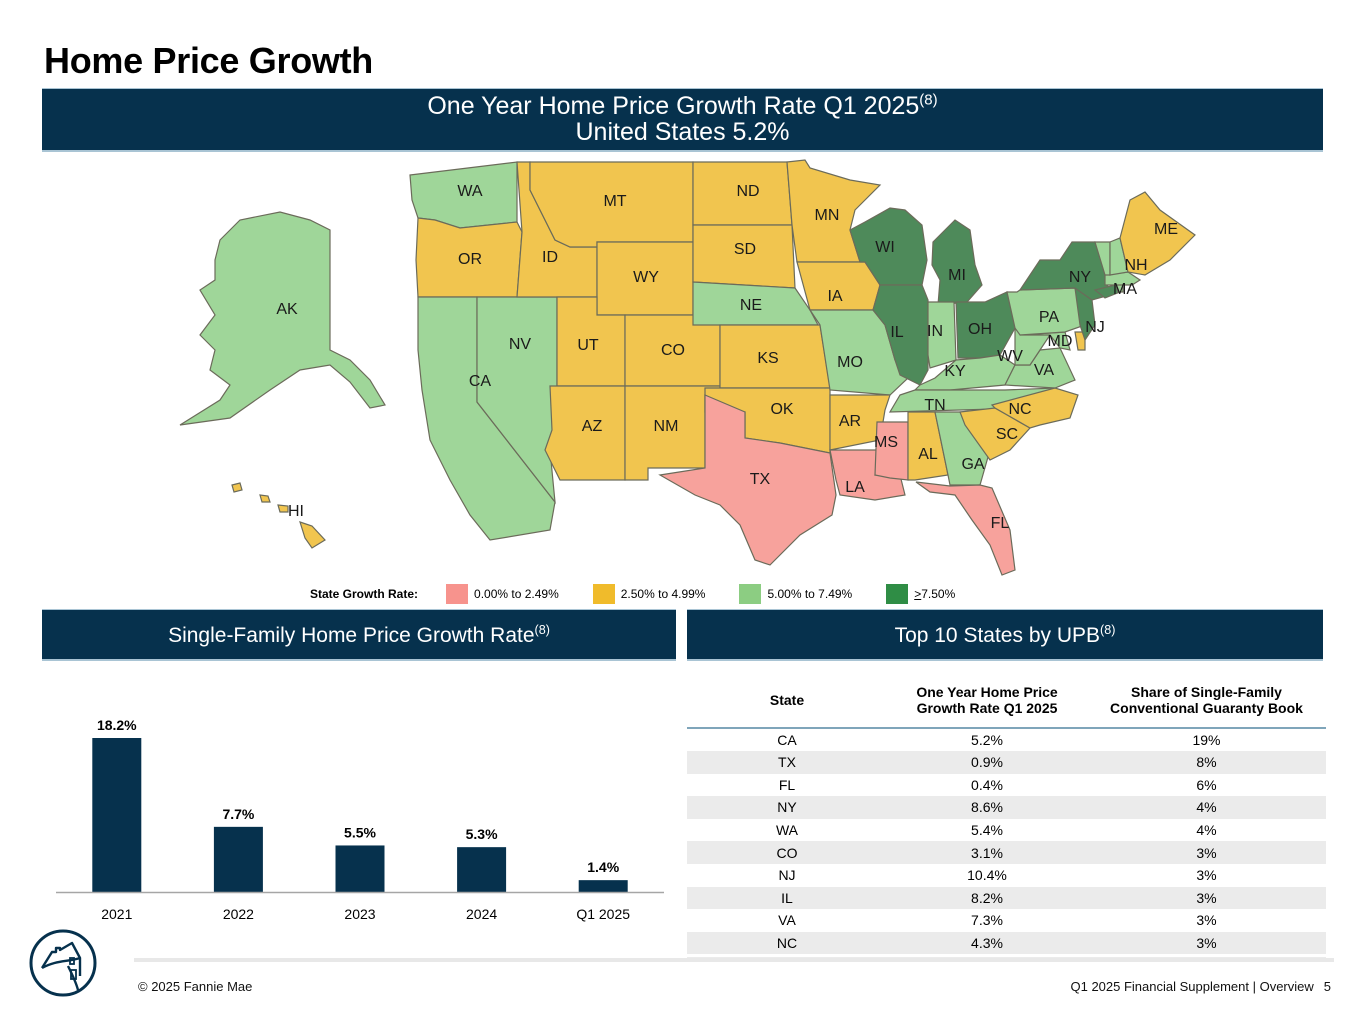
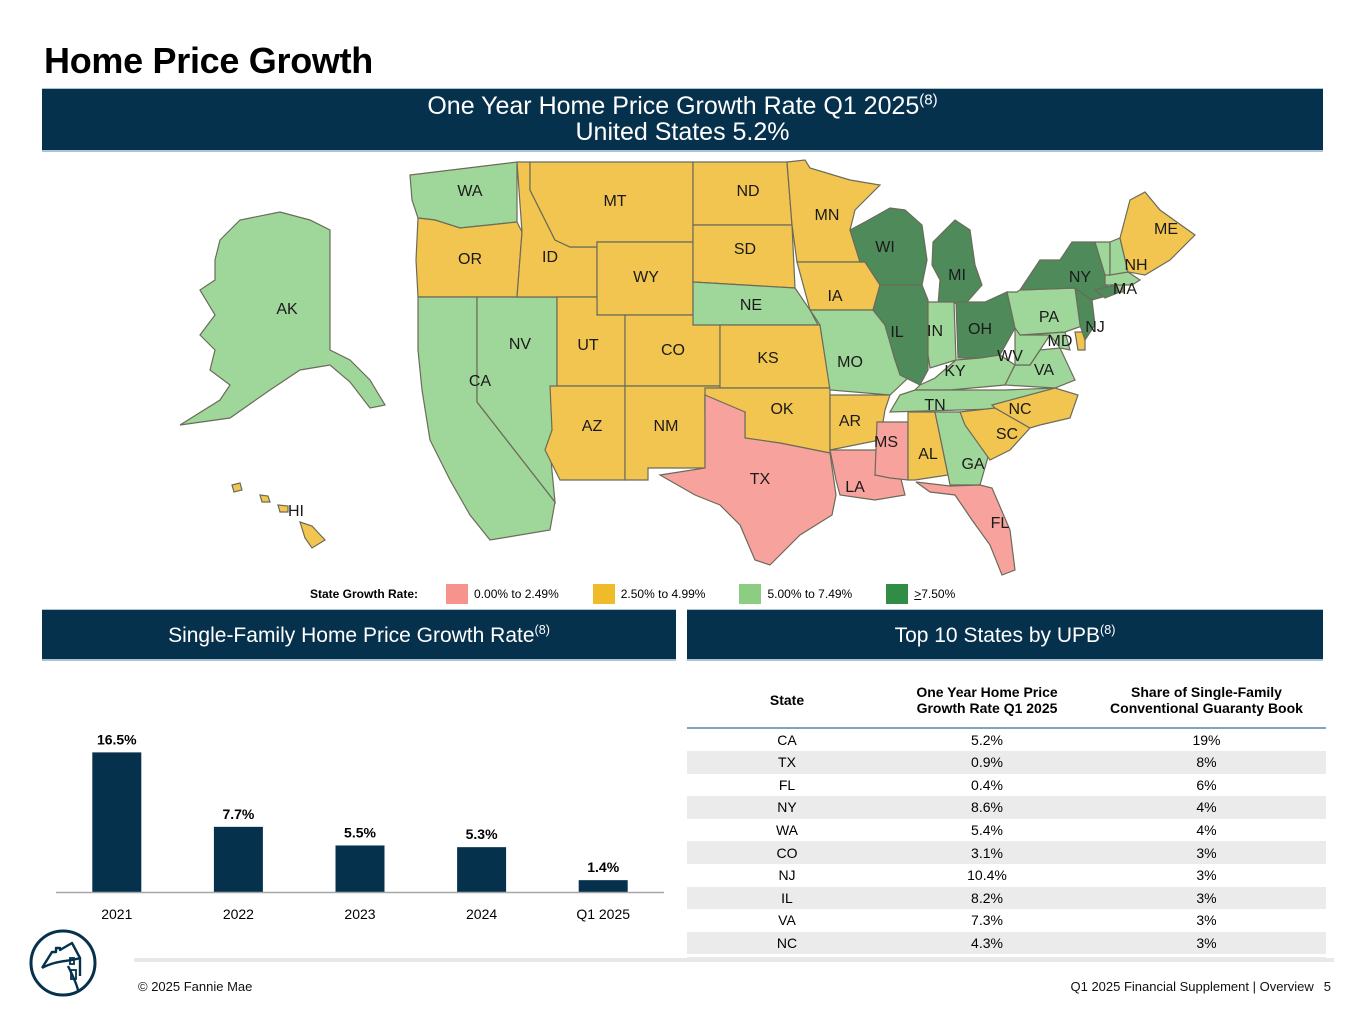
2021: 18.2% -> 16.5%
